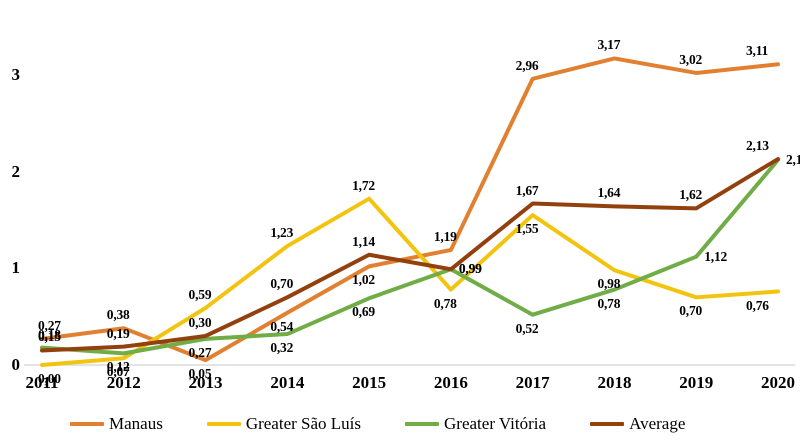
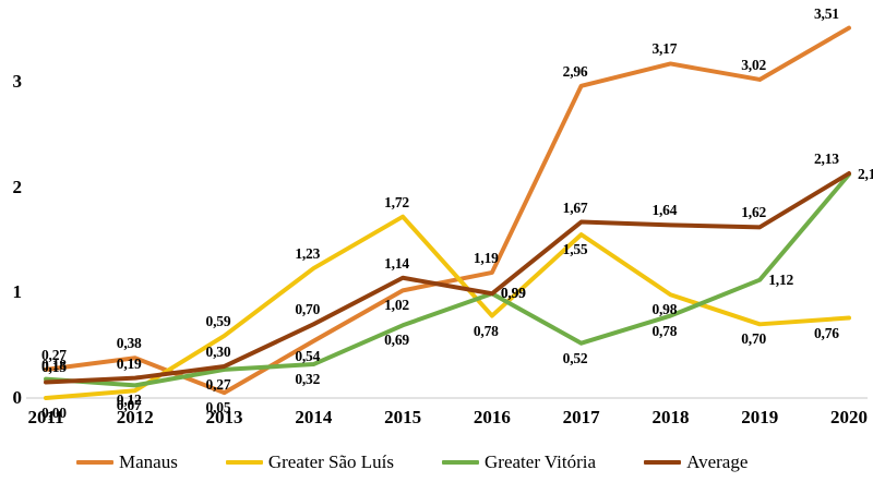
Manaus/2020: 3,11 -> 3,51
